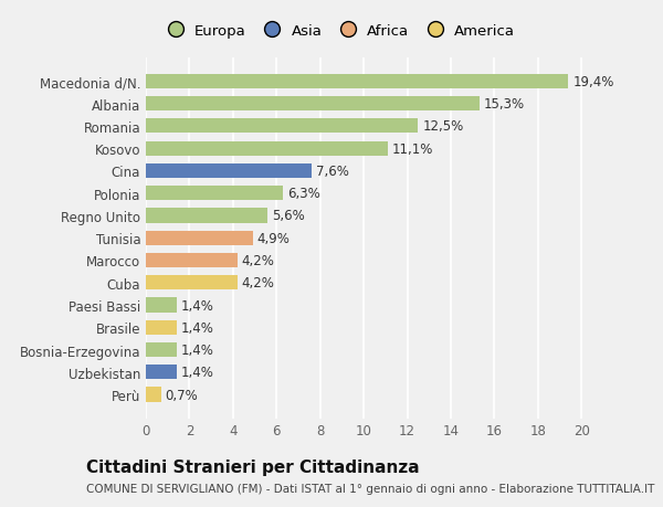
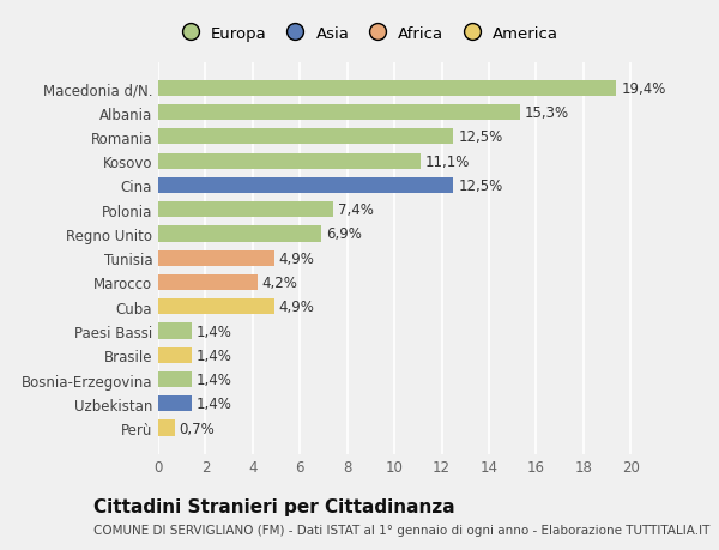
Cina: 7,6% -> 12,5%
Polonia: 6,3% -> 7,4%
Regno Unito: 5,6% -> 6,9%
Cuba: 4,2% -> 4,9%
